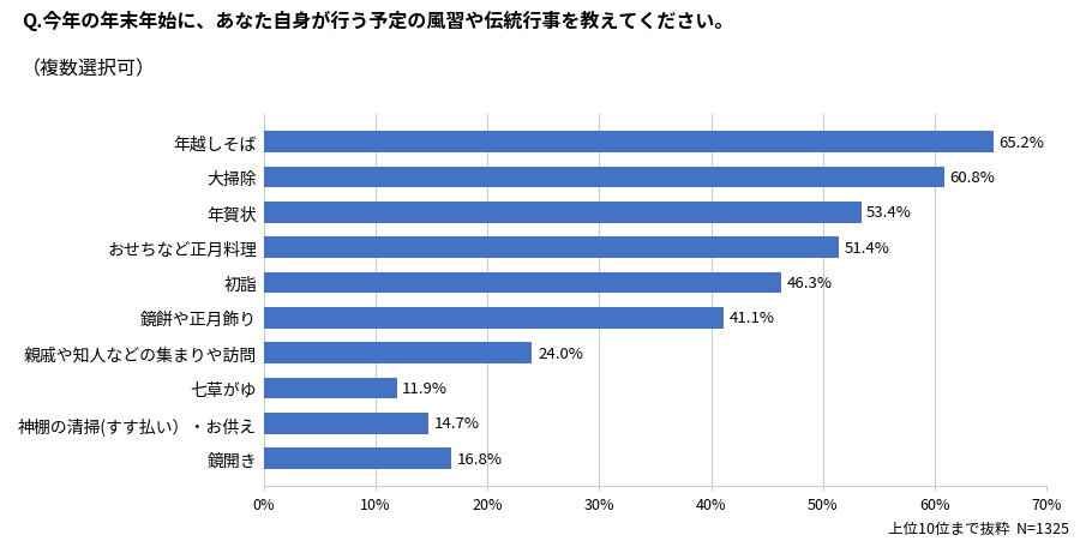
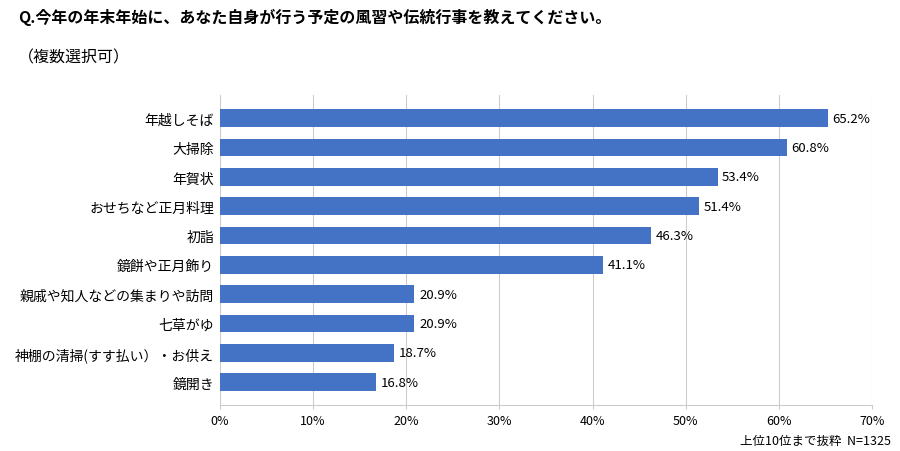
親戚や知人などの集まりや訪問: 24.0% -> 20.9%
七草がゆ: 11.9% -> 20.9%
神棚の清掃(すす払い）・お供え: 14.7% -> 18.7%
